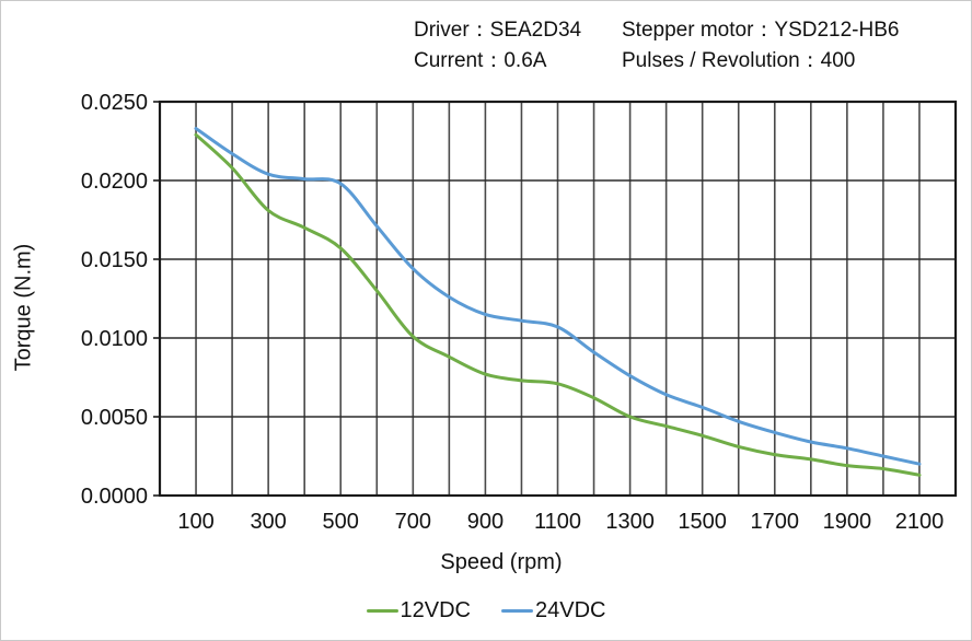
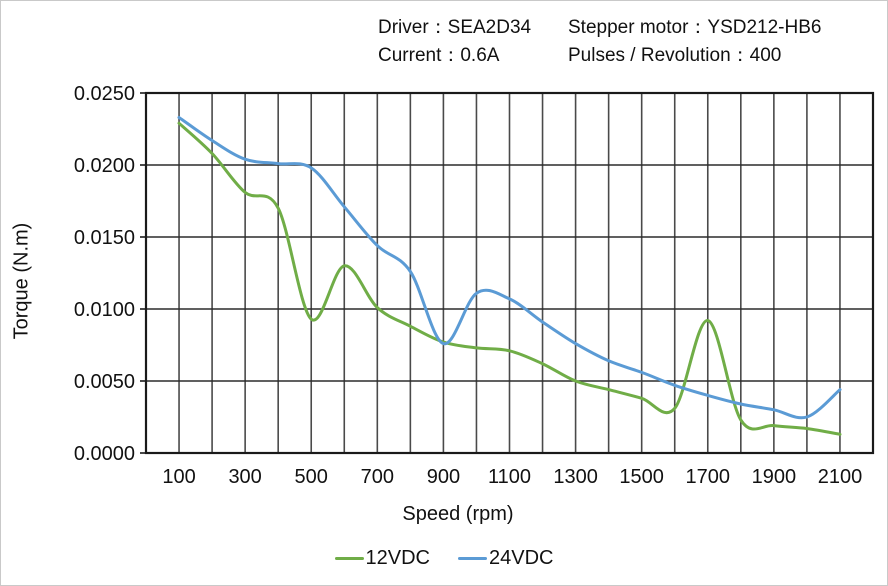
12VDC/500: 0.0157 -> 0.0093
24VDC/900: 0.0115 -> 0.0076
12VDC/1700: 0.0026 -> 0.0092
24VDC/2100: 0.0020 -> 0.0044
